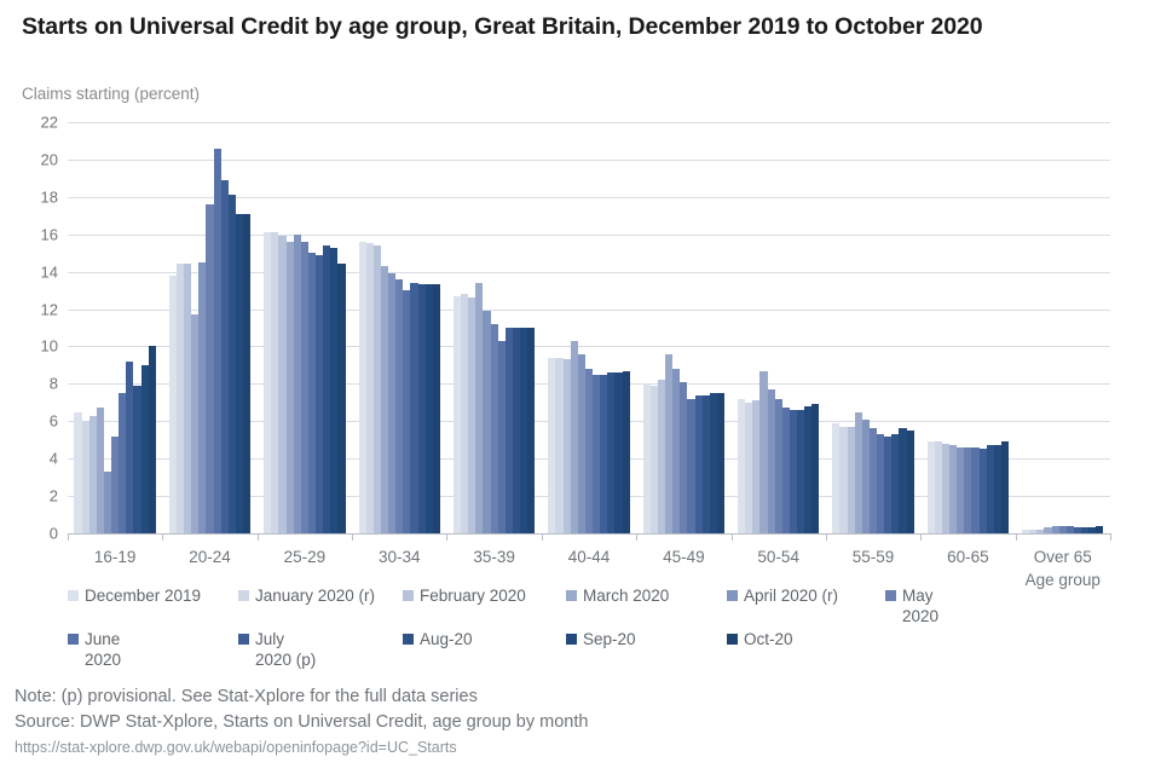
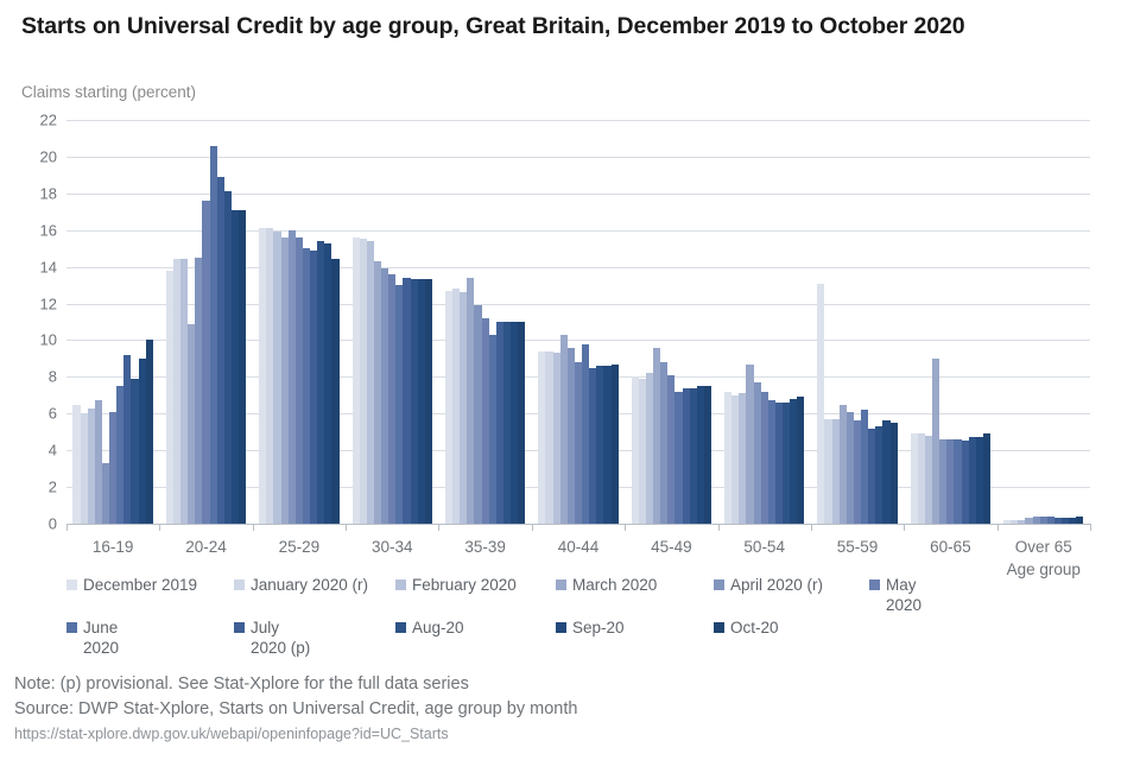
May 2020/16-19: 5.2 -> 6.1
March 2020/20-24: 11.7 -> 10.9
June 2020/40-44: 8.5 -> 9.8
December 2019/55-59: 5.9 -> 13.1
June 2020/55-59: 5.3 -> 6.2
March 2020/60-65: 4.7 -> 9.0
